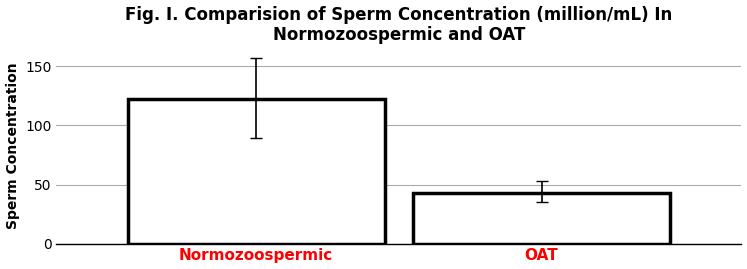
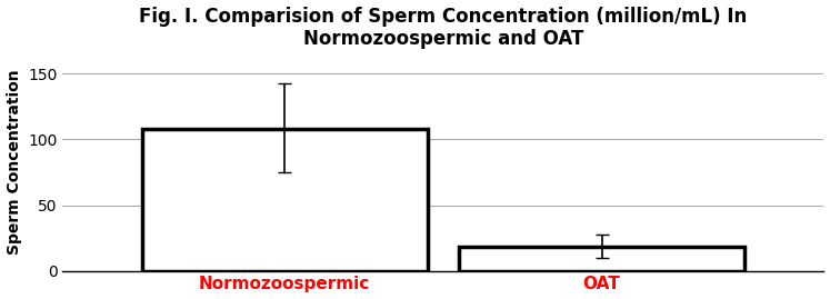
Normozoospermic: 122 -> 108
OAT: 43 -> 18
